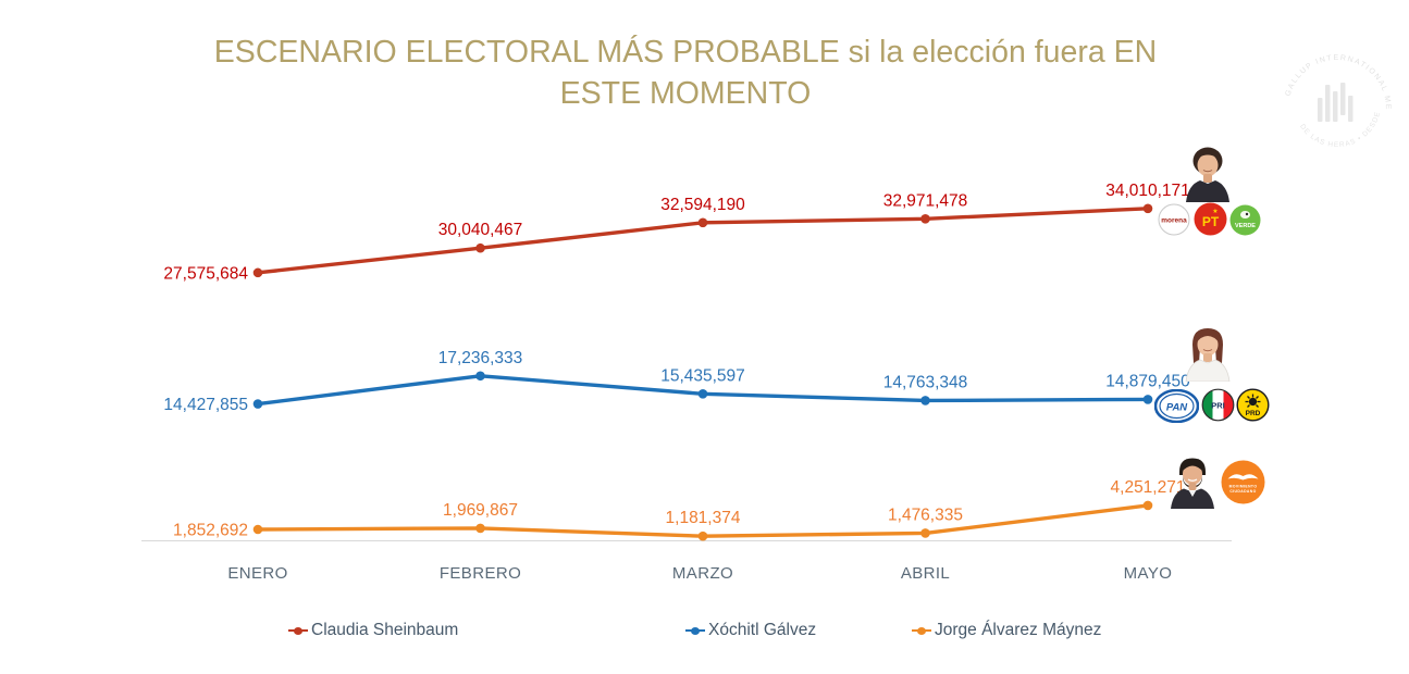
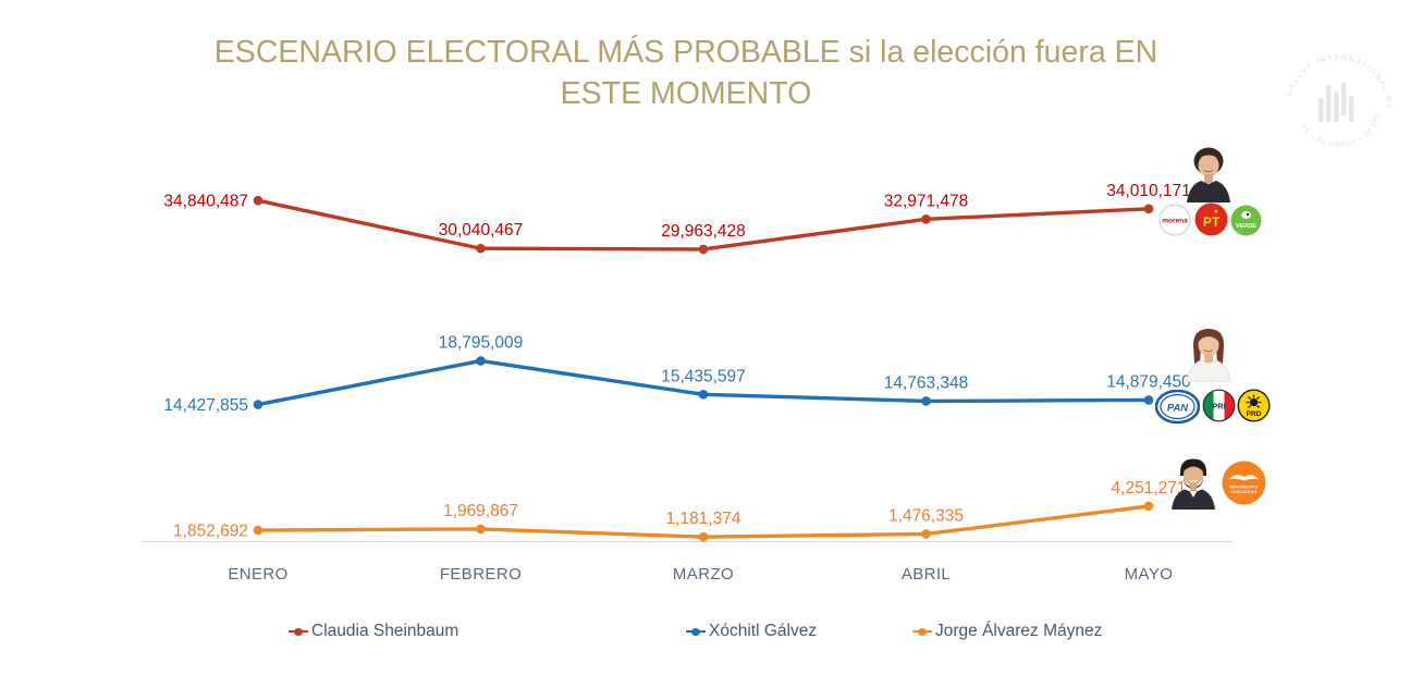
Claudia Sheinbaum/ENERO: 27,575,684 -> 34,840,487
Xóchitl Gálvez/FEBRERO: 17,236,333 -> 18,795,009
Claudia Sheinbaum/MARZO: 32,594,190 -> 29,963,428
